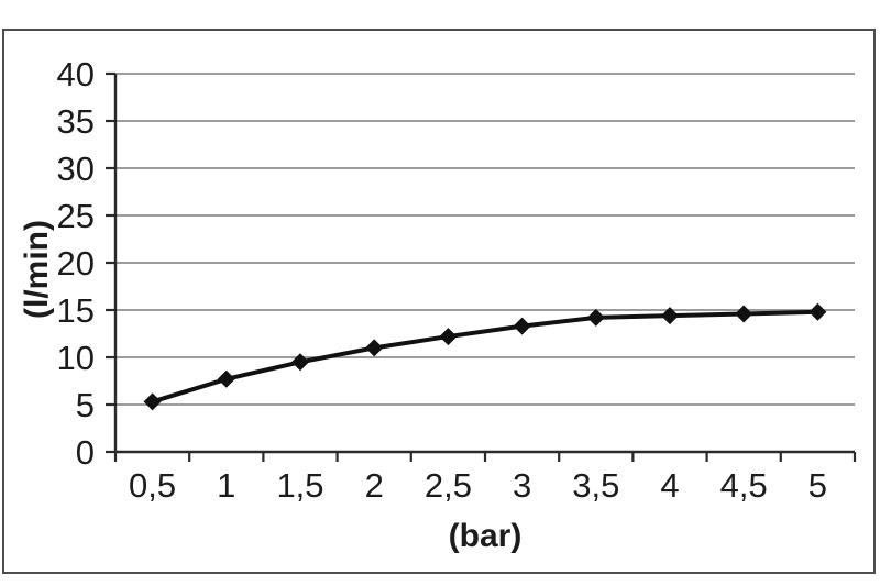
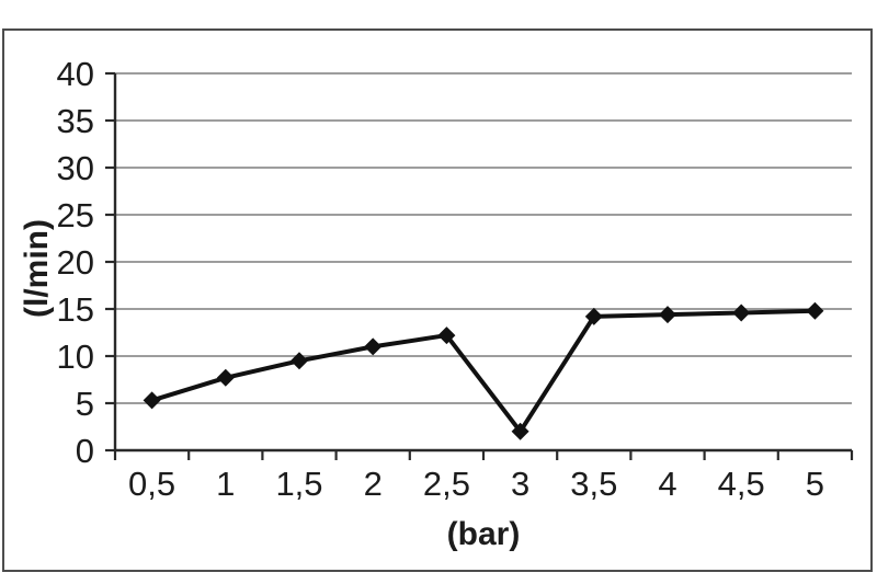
3: 13 -> 2
